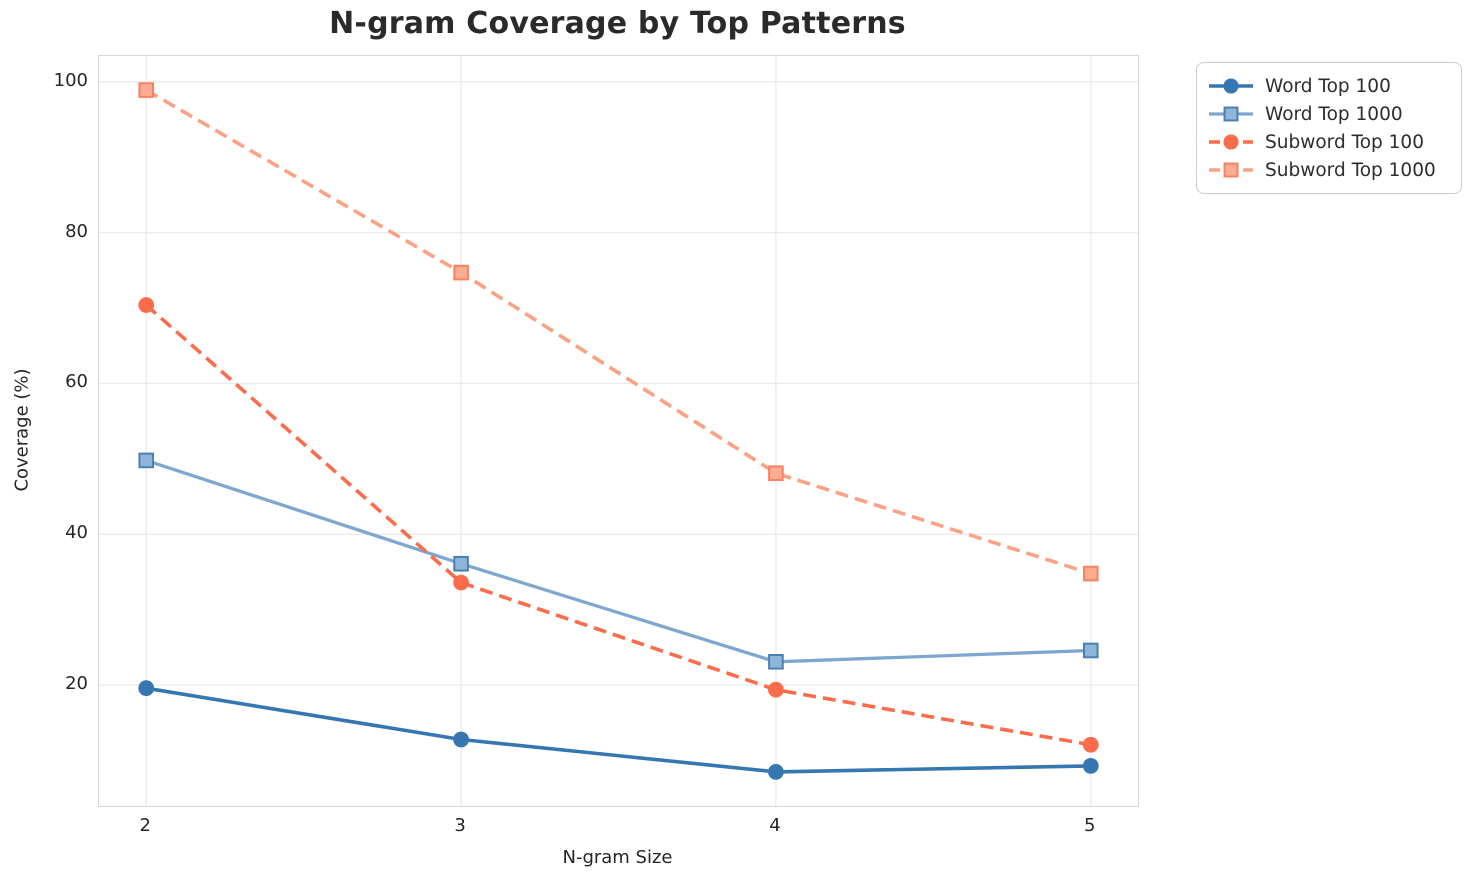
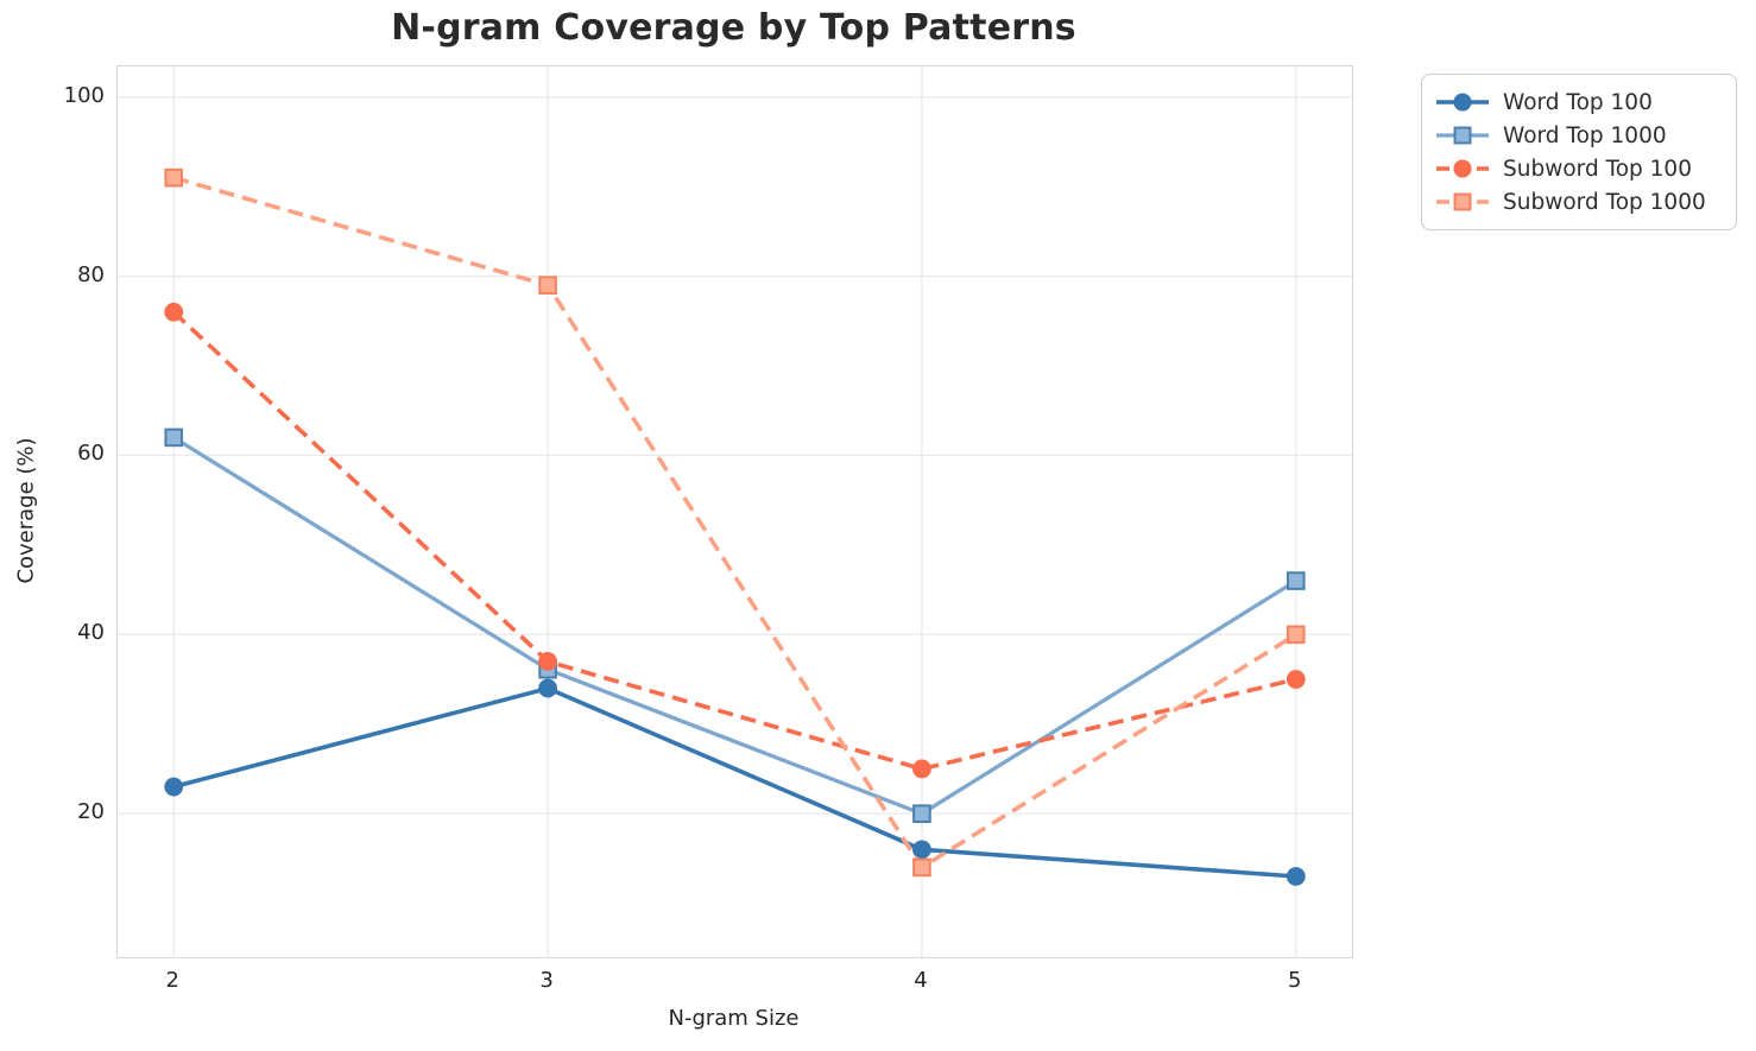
Word Top 100/2: 20 -> 23
Word Top 1000/2: 50 -> 62
Subword Top 100/2: 70 -> 76
Subword Top 1000/2: 99 -> 91
Word Top 100/3: 13 -> 34
Subword Top 100/3: 34 -> 37
Subword Top 1000/3: 75 -> 79
Word Top 100/4: 8 -> 16
Word Top 1000/4: 23 -> 20
Subword Top 100/4: 19 -> 25
Subword Top 1000/4: 48 -> 14
Word Top 100/5: 9 -> 13
Word Top 1000/5: 25 -> 46
Subword Top 100/5: 12 -> 35
Subword Top 1000/5: 35 -> 40
